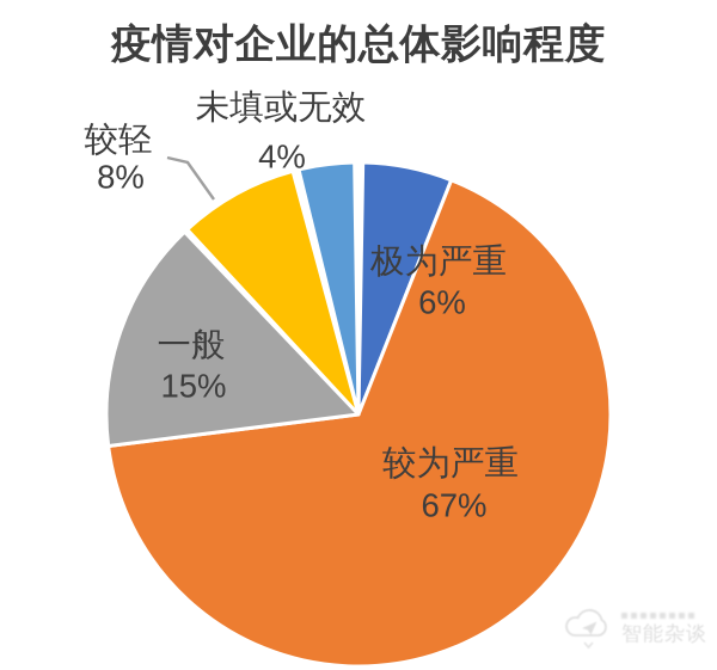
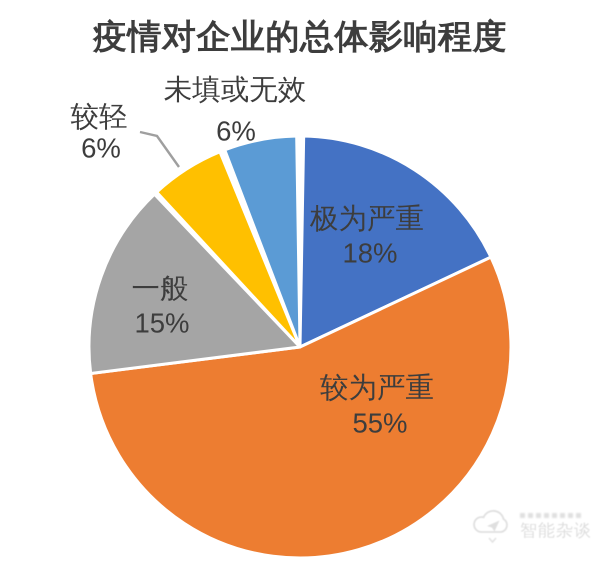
极为严重: 6% -> 18%
较为严重: 67% -> 55%
较轻: 8% -> 6%
未填或无效: 4% -> 6%
